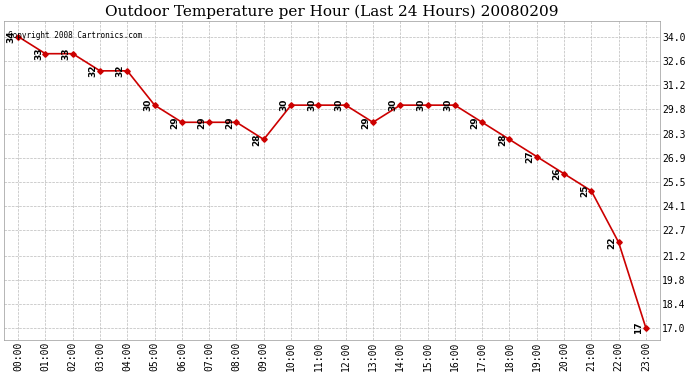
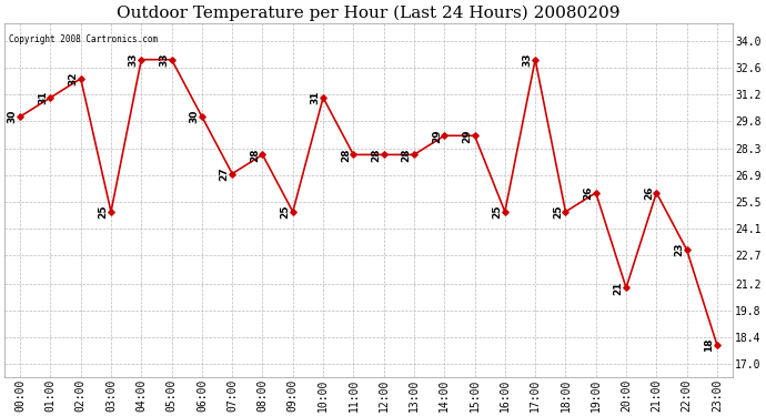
00:00: 34 -> 30
01:00: 33 -> 31
02:00: 33 -> 32
03:00: 32 -> 25
04:00: 32 -> 33
05:00: 30 -> 33
06:00: 29 -> 30
07:00: 29 -> 27
08:00: 29 -> 28
09:00: 28 -> 25
10:00: 30 -> 31
11:00: 30 -> 28
12:00: 30 -> 28
13:00: 29 -> 28
14:00: 30 -> 29
15:00: 30 -> 29
16:00: 30 -> 25
17:00: 29 -> 33
18:00: 28 -> 25
19:00: 27 -> 26
20:00: 26 -> 21
21:00: 25 -> 26
22:00: 22 -> 23
23:00: 17 -> 18
